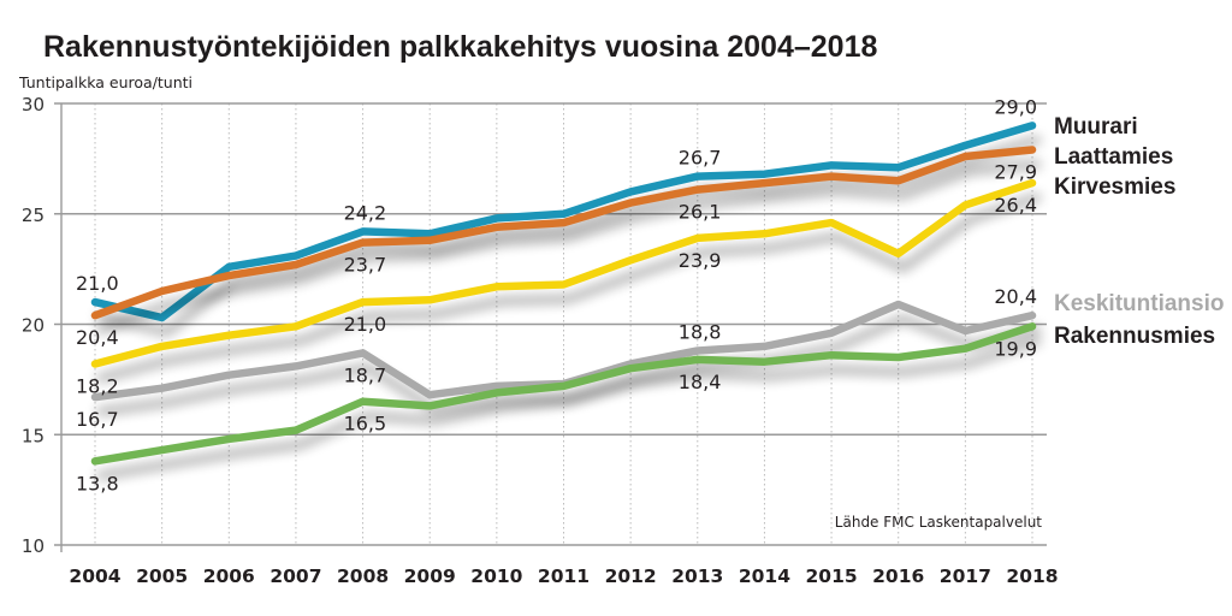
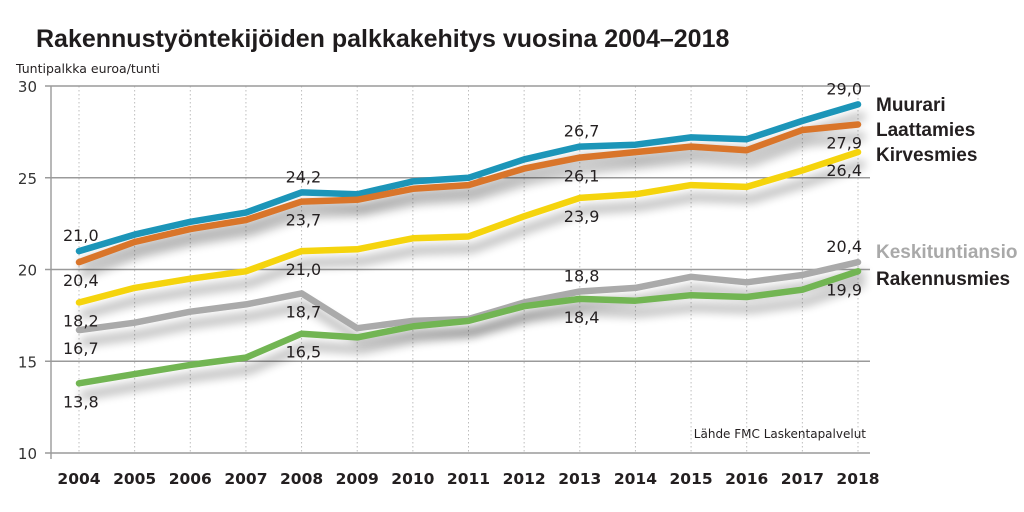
Muurari/2005: 20.3 -> 21.9
Kirvesmies/2016: 23.2 -> 24.5
Keskituntiansio/2016: 20.9 -> 19.3
